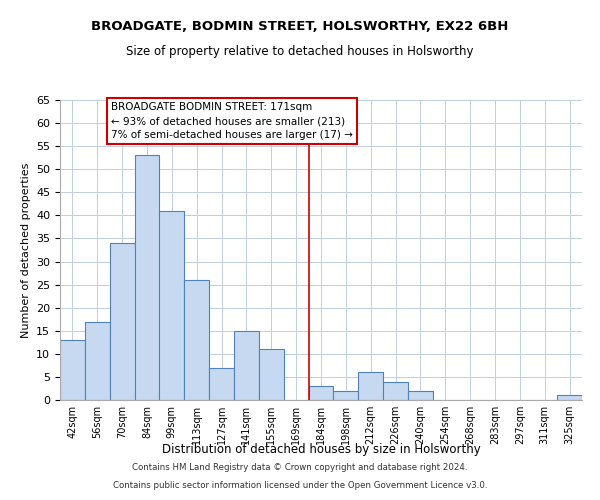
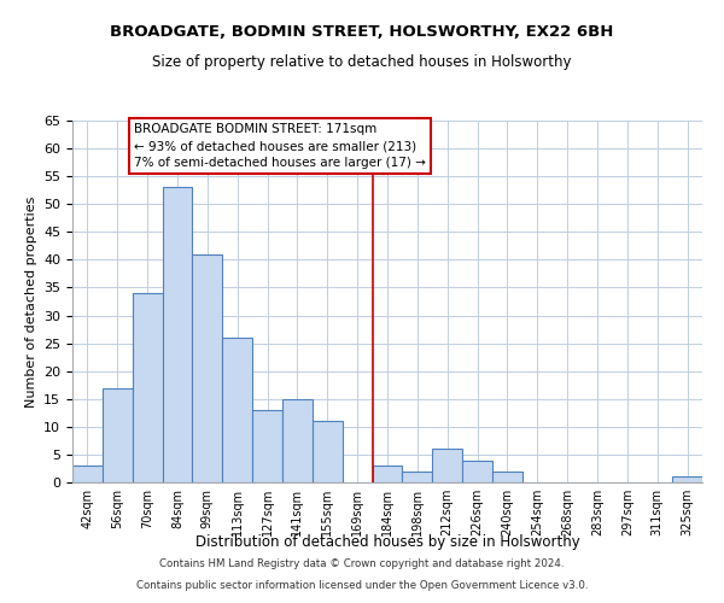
42sqm: 13 -> 3
127sqm: 7 -> 13
